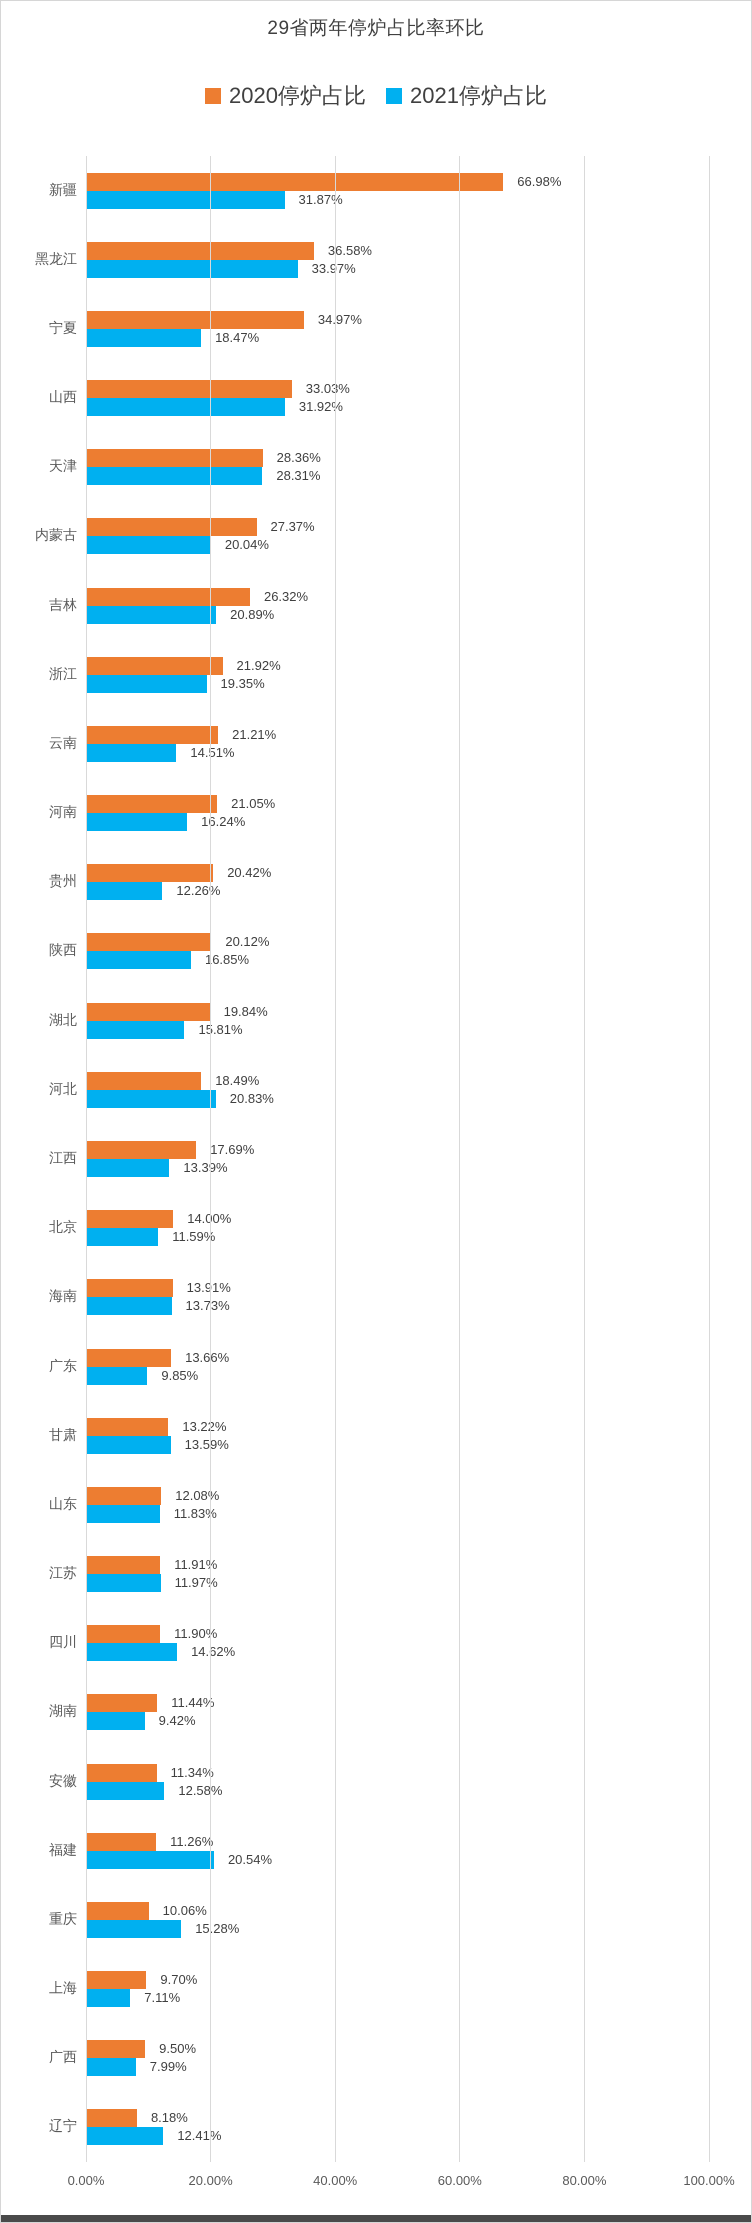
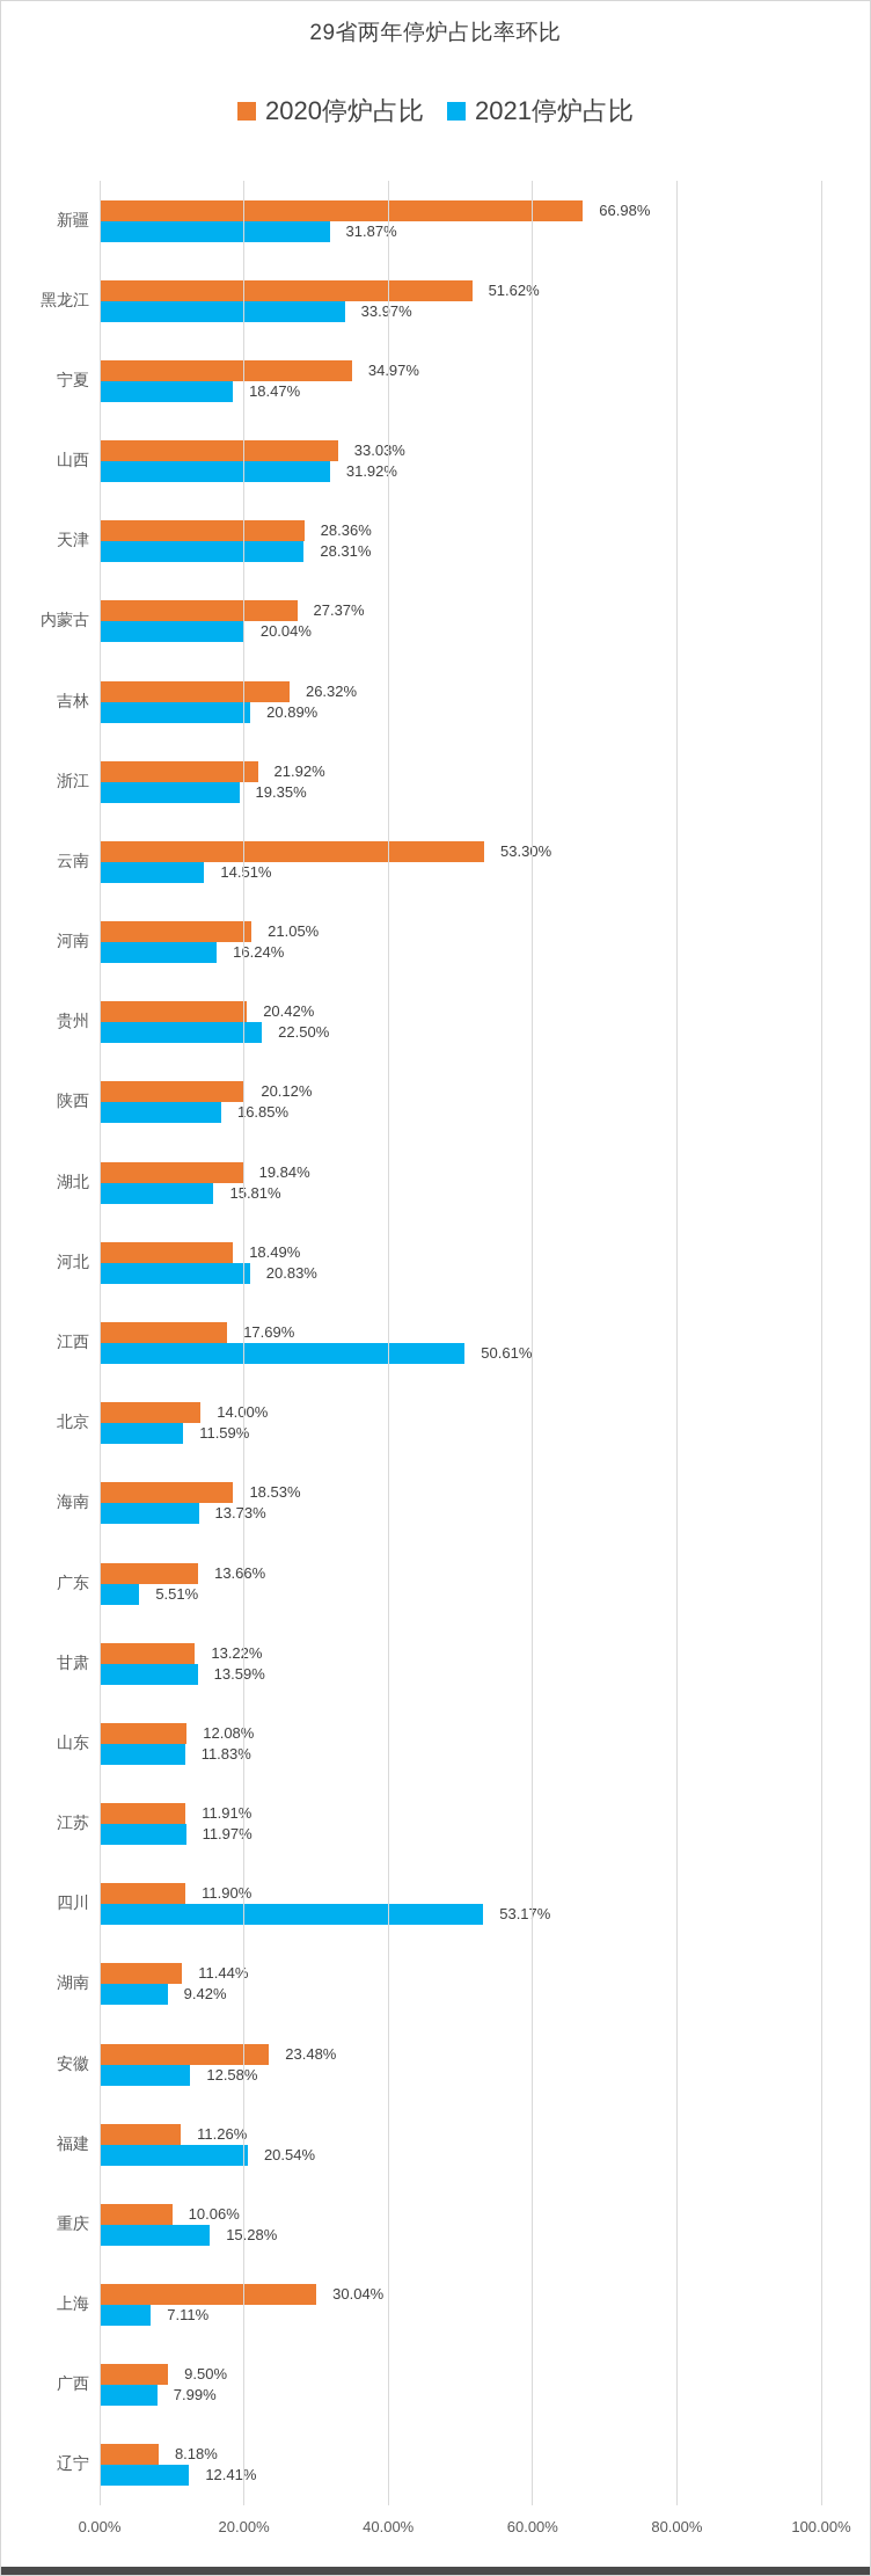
2020停炉占比/黑龙江: 36.58% -> 51.62%
2020停炉占比/云南: 21.21% -> 53.30%
2021停炉占比/贵州: 12.26% -> 22.50%
2021停炉占比/江西: 13.39% -> 50.61%
2020停炉占比/海南: 13.91% -> 18.53%
2021停炉占比/广东: 9.85% -> 5.51%
2021停炉占比/四川: 14.62% -> 53.17%
2020停炉占比/安徽: 11.34% -> 23.48%
2020停炉占比/上海: 9.70% -> 30.04%
